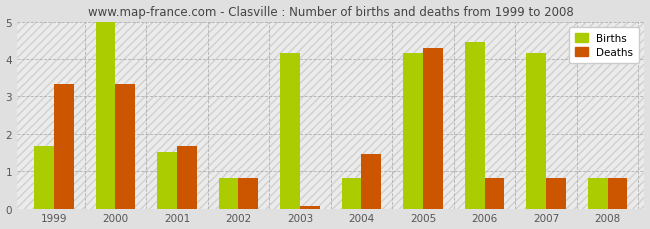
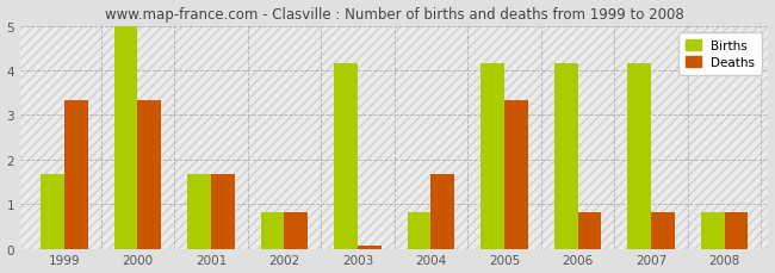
Births/2001: 1.50 -> 1.67
Deaths/2004: 1.45 -> 1.67
Deaths/2005: 4.30 -> 3.33
Births/2006: 4.45 -> 4.17
